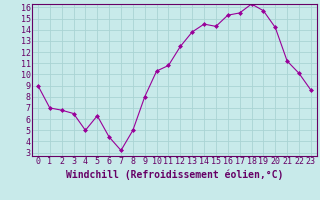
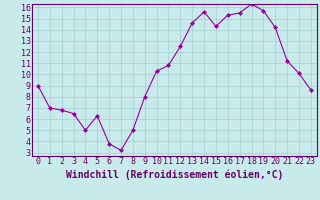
6: 4.4 -> 3.8
13: 13.8 -> 14.6
14: 14.5 -> 15.6
